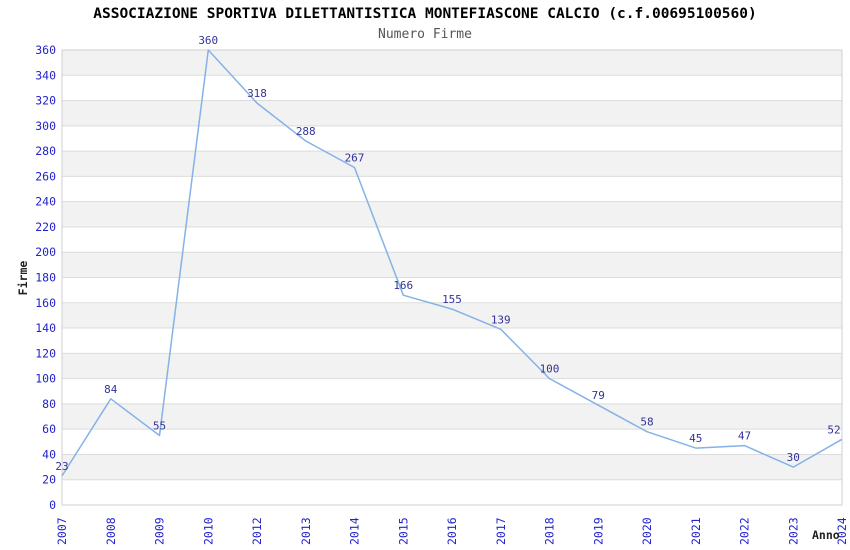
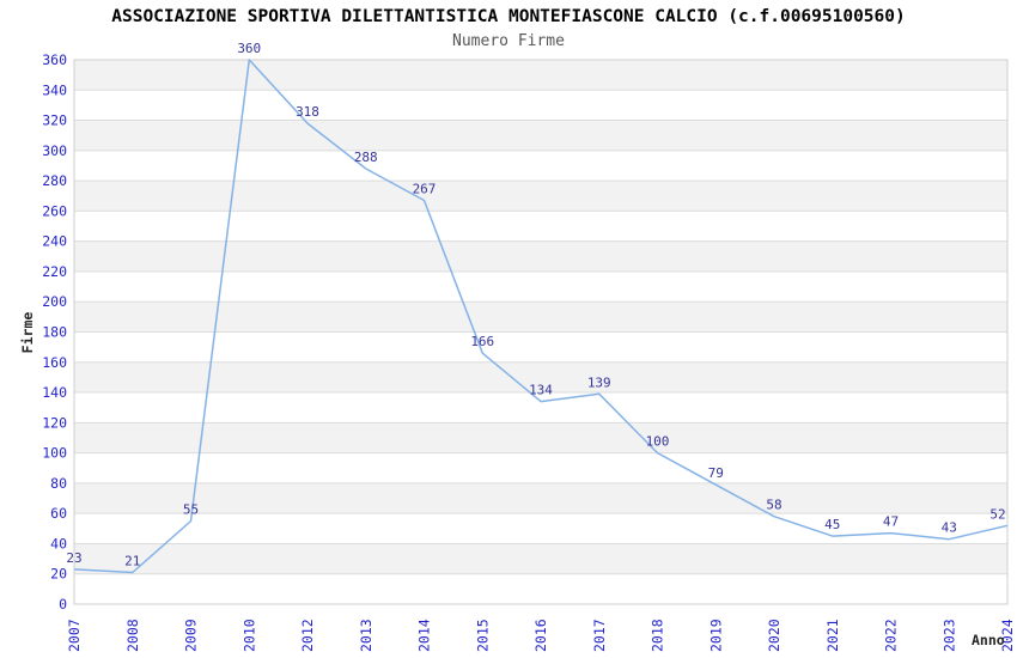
2008: 84 -> 21
2016: 155 -> 134
2023: 30 -> 43
